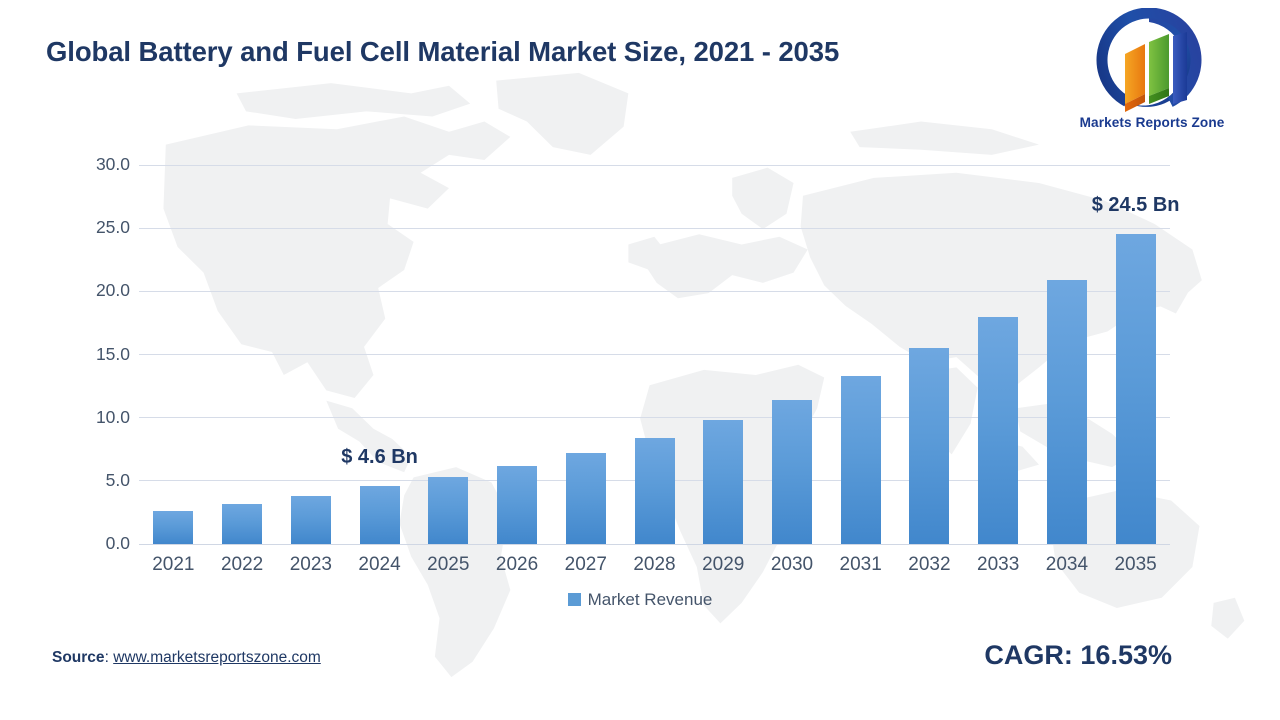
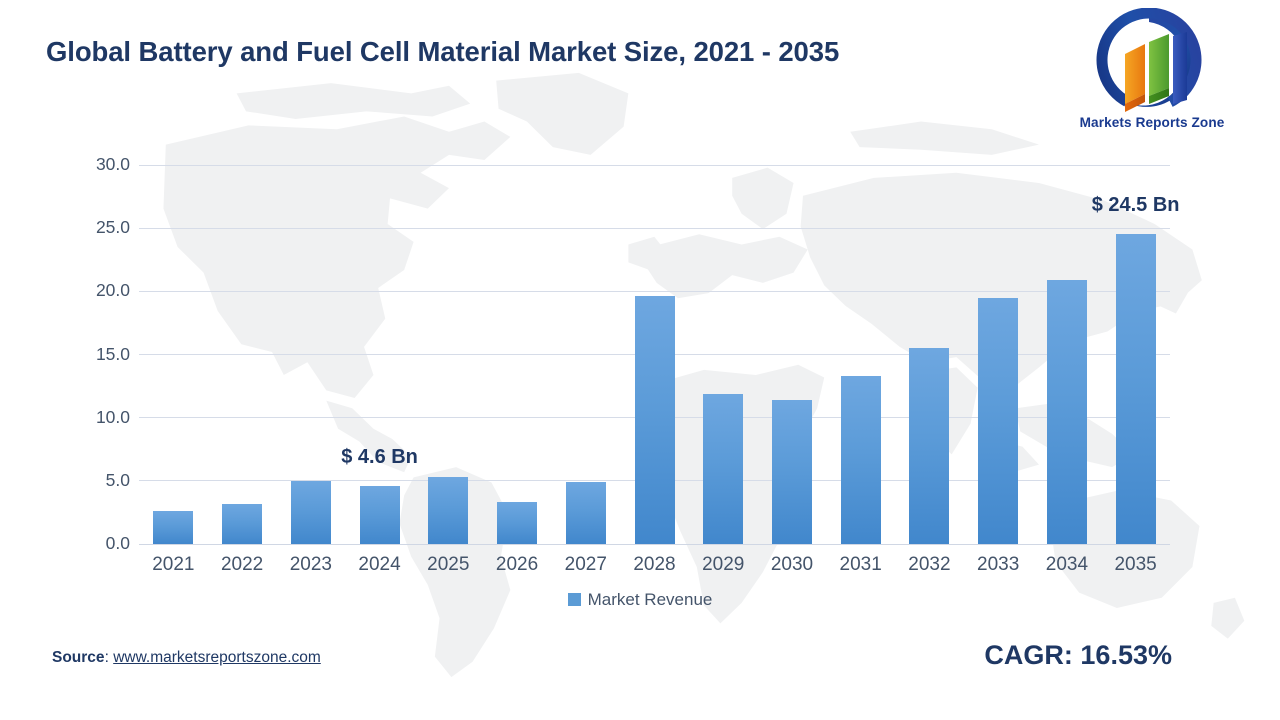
2023: 3.8 -> 5.0
2026: 6.2 -> 3.3
2027: 7.2 -> 4.9
2028: 8.4 -> 19.6
2029: 9.8 -> 11.9
2033: 18.0 -> 19.5
